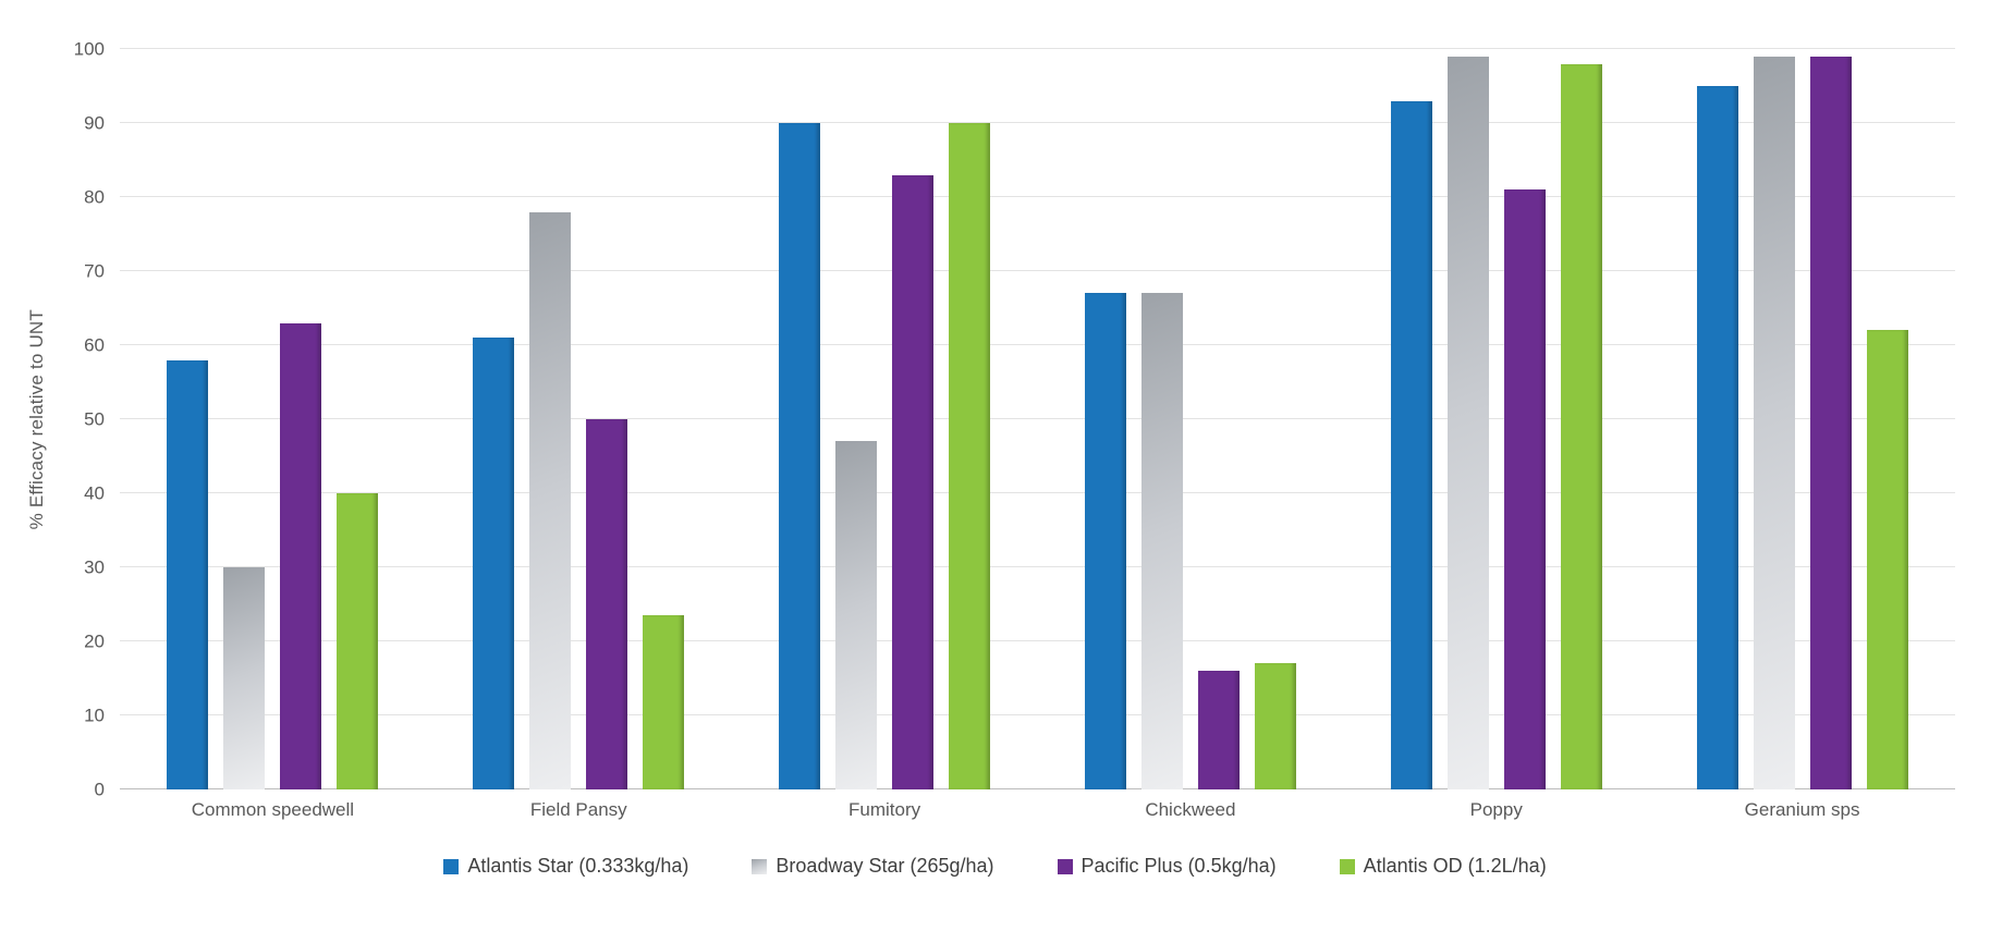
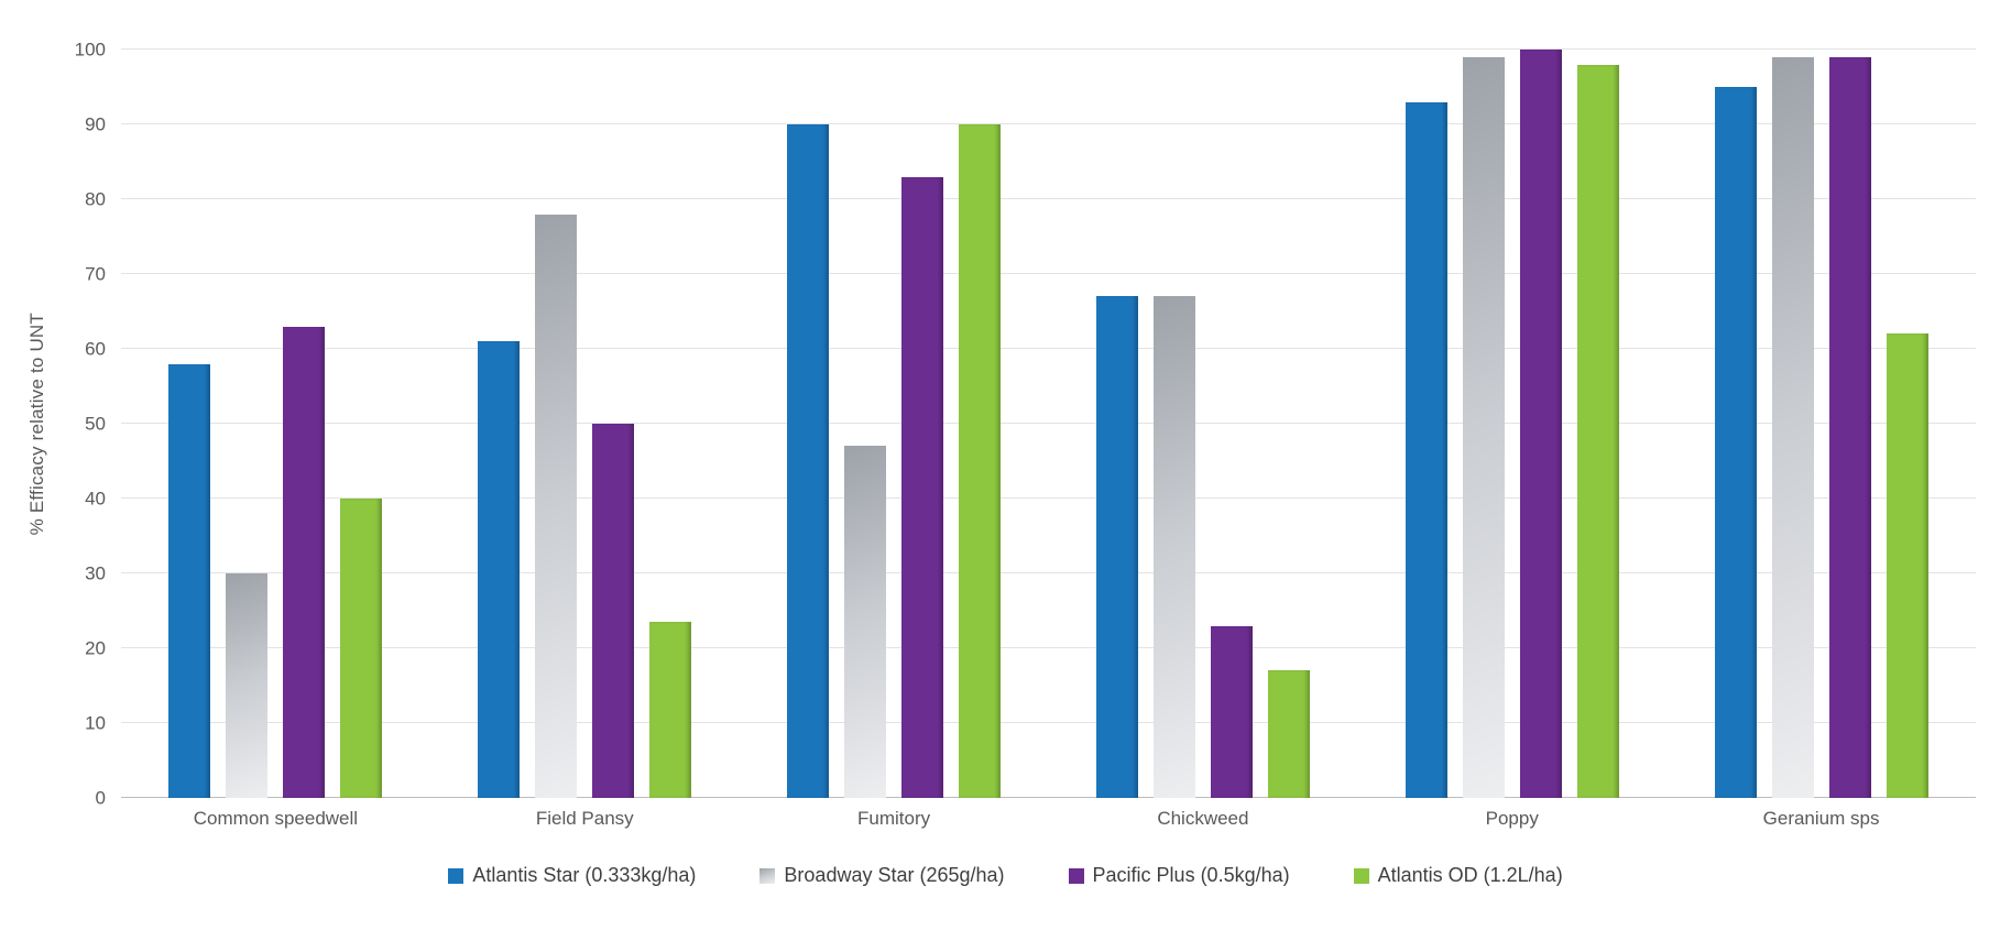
Pacific Plus (0.5kg/ha)/Chickweed: 16 -> 23
Pacific Plus (0.5kg/ha)/Poppy: 81 -> 100
